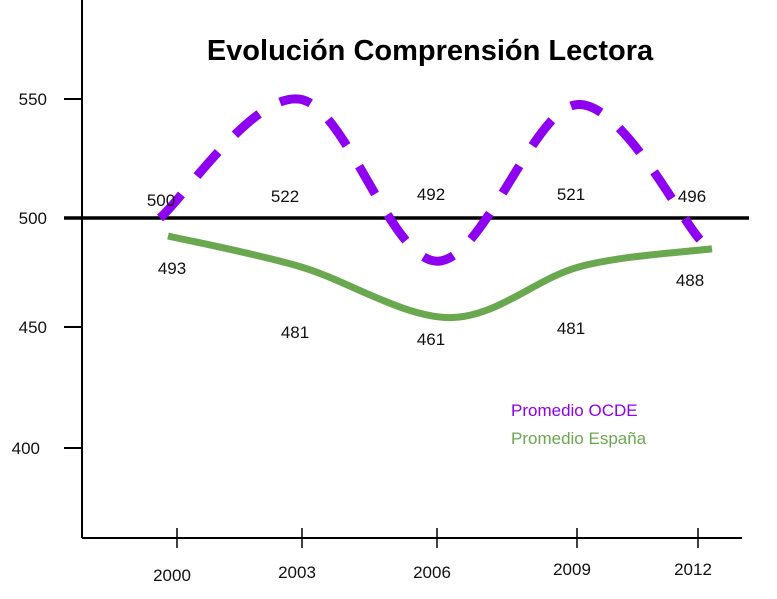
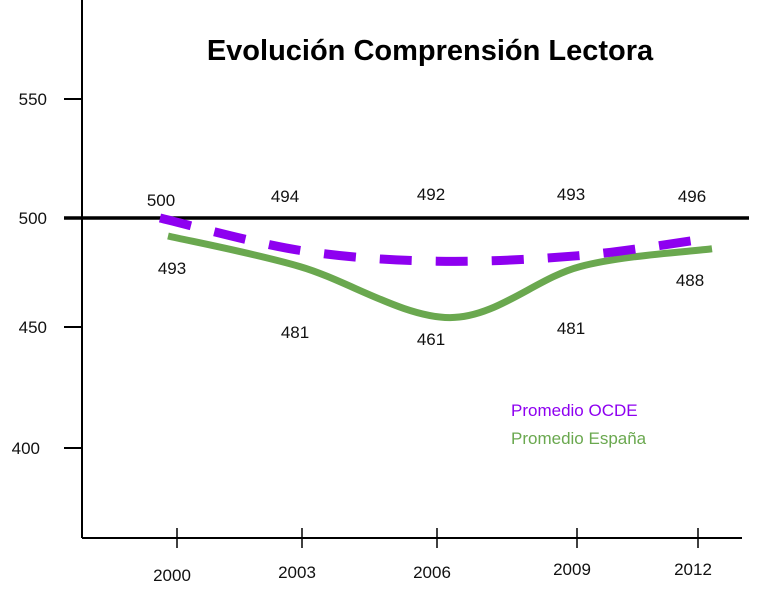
Promedio OCDE/2003: 522 -> 494
Promedio OCDE/2009: 521 -> 493
